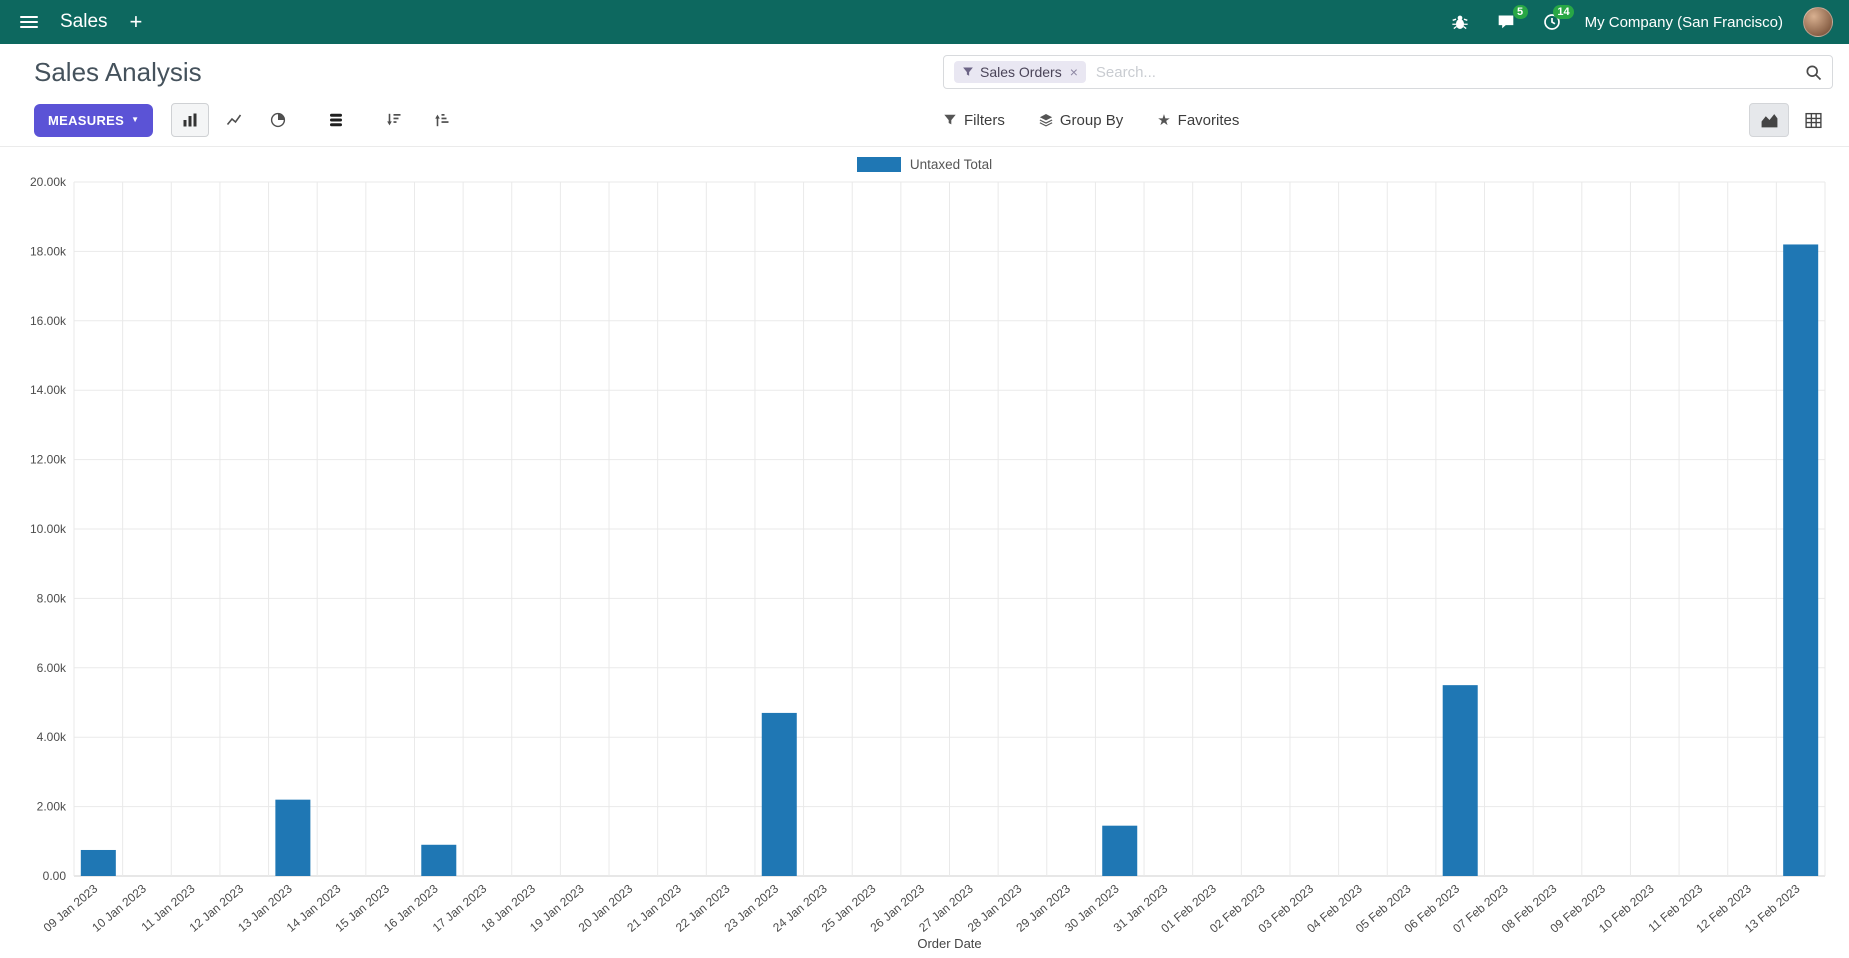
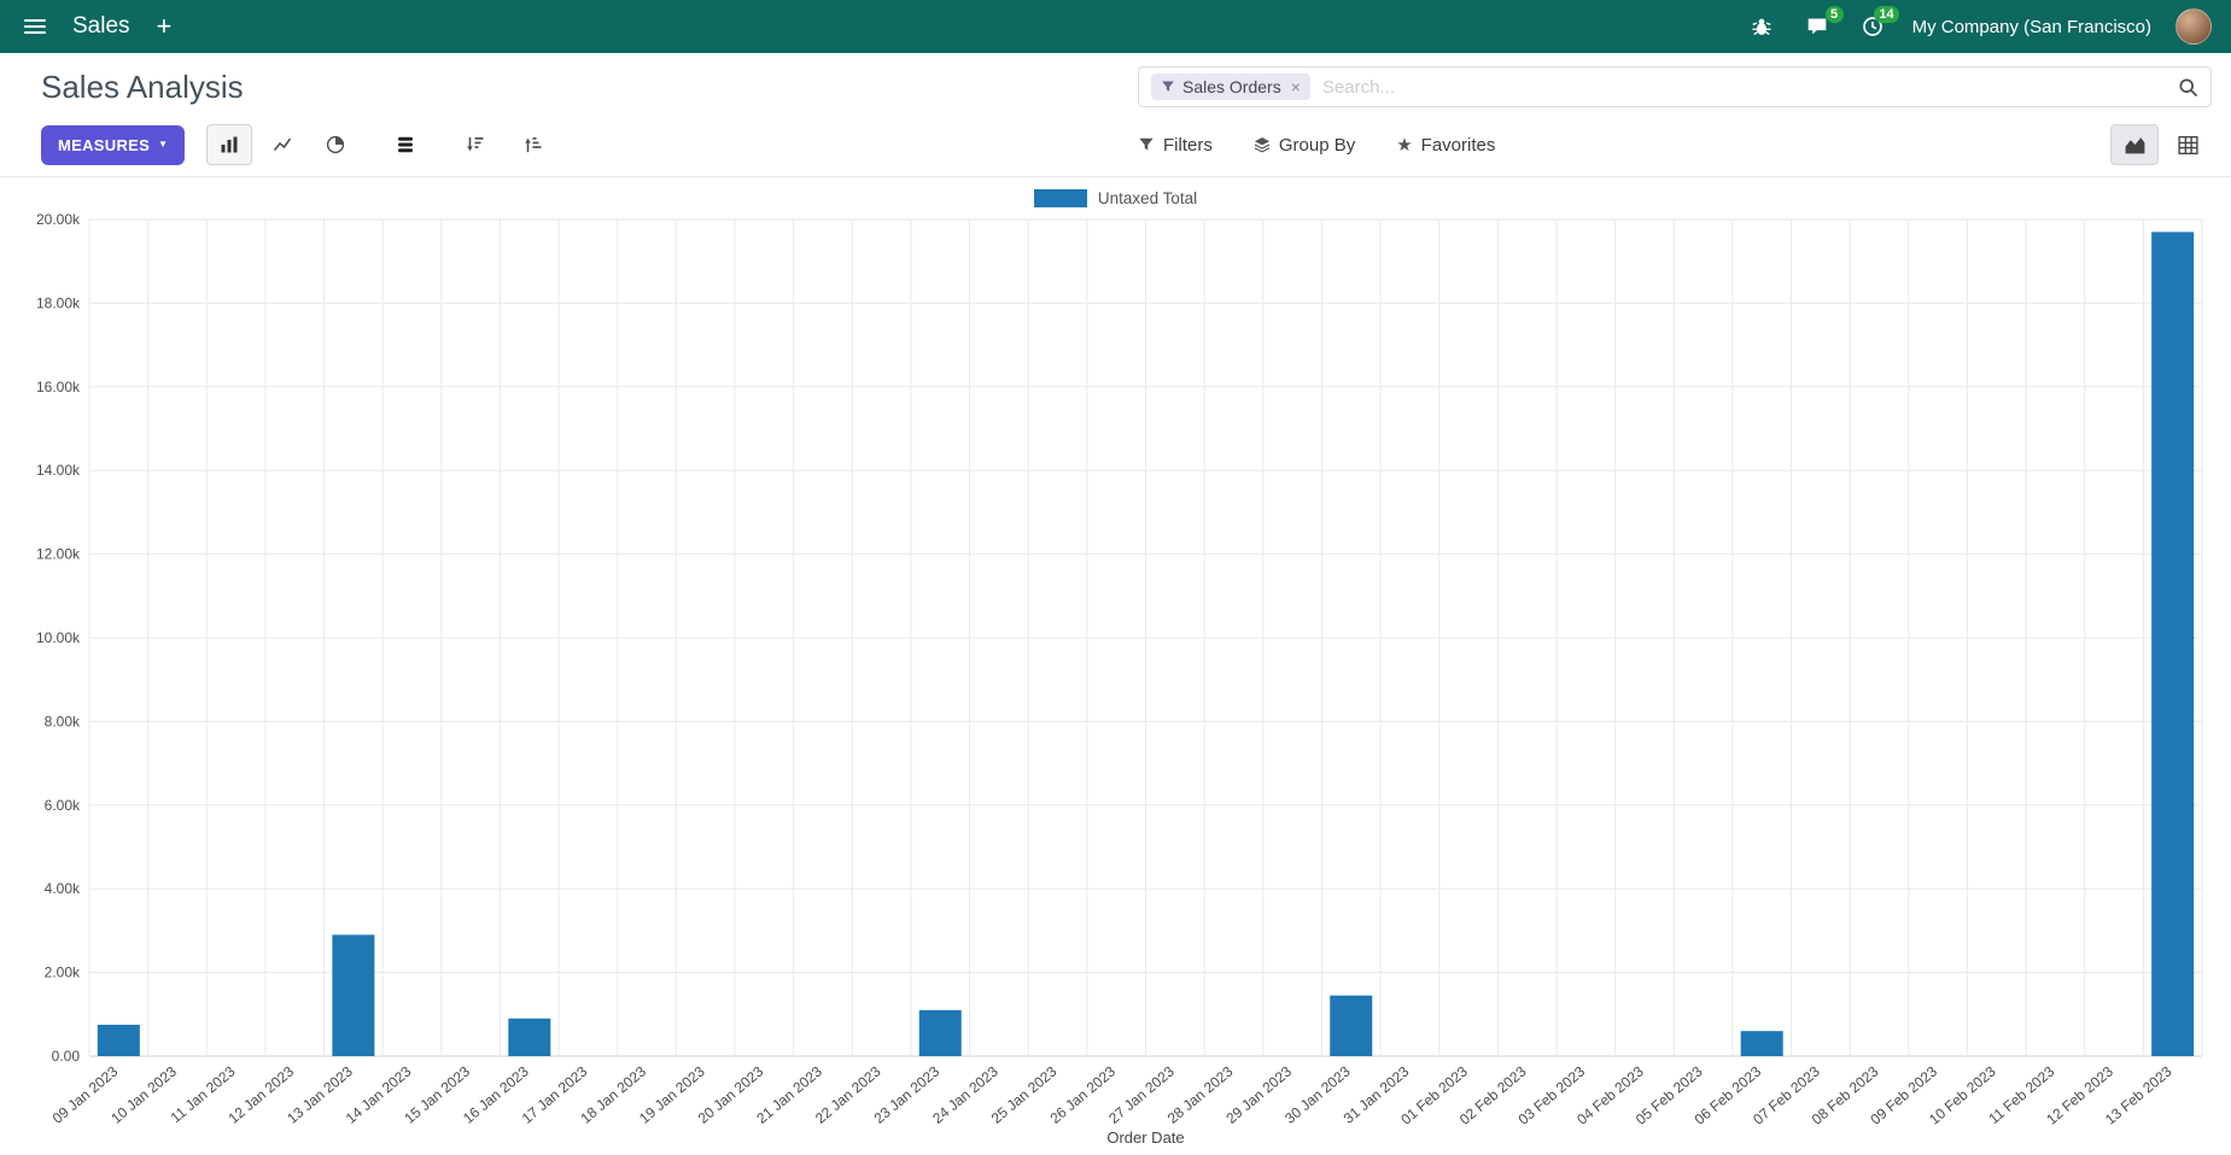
13 Jan 2023: 2.2k -> 2.9k
23 Jan 2023: 4.7k -> 1.1k
06 Feb 2023: 5.5k -> 0.6k
13 Feb 2023: 18.2k -> 19.7k
